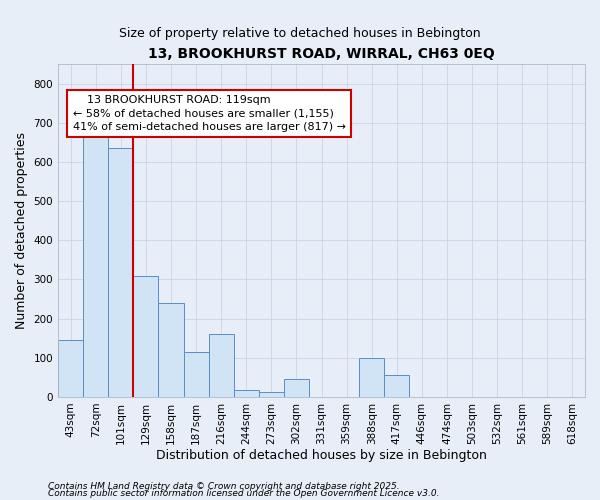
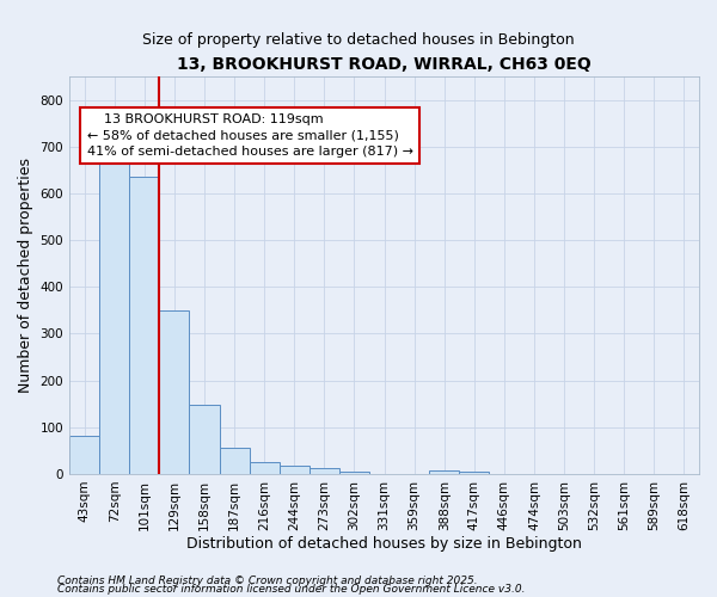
43sqm: 145 -> 82
129sqm: 310 -> 350
158sqm: 240 -> 148
187sqm: 115 -> 57
216sqm: 160 -> 26
302sqm: 45 -> 5
388sqm: 100 -> 7
417sqm: 55 -> 4
